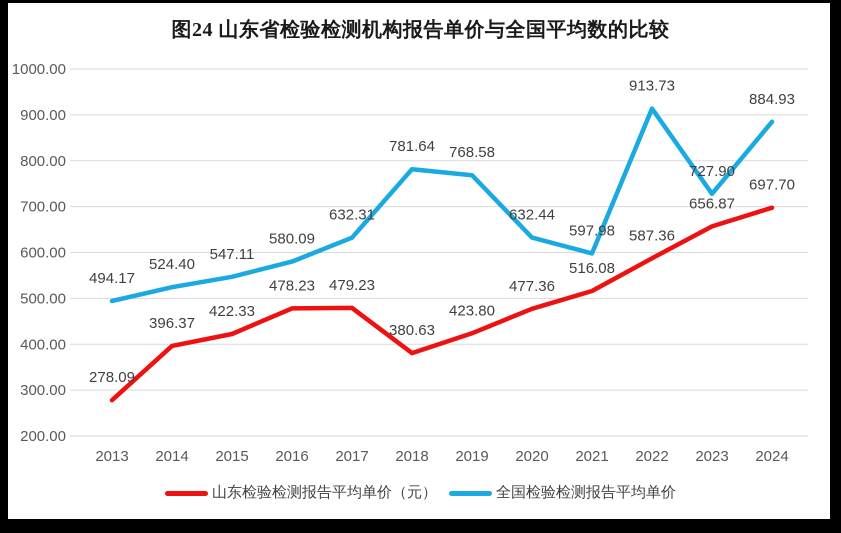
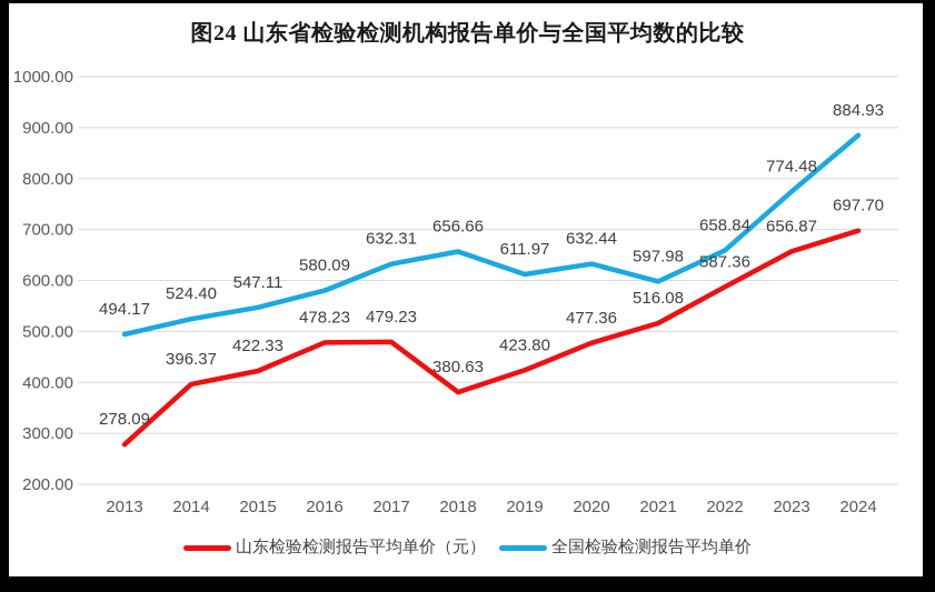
全国检验检测报告平均单价/2018: 781.64 -> 656.66
全国检验检测报告平均单价/2019: 768.58 -> 611.97
全国检验检测报告平均单价/2022: 913.73 -> 658.84
全国检验检测报告平均单价/2023: 727.90 -> 774.48
